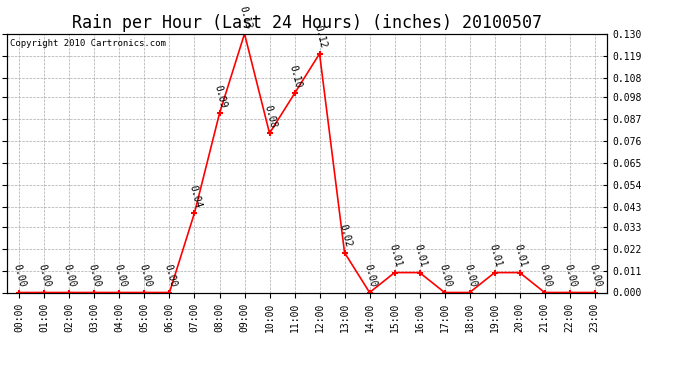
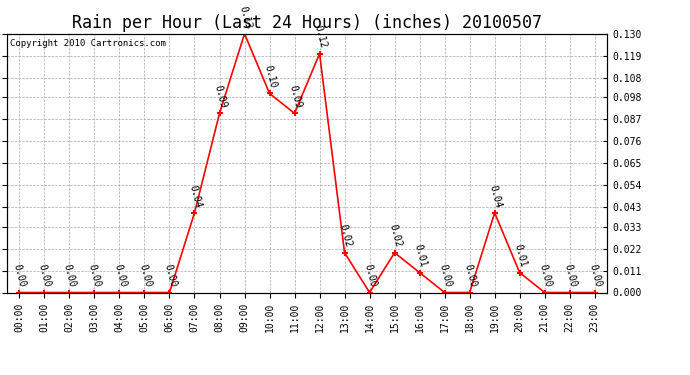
10:00: 0.08 -> 0.10
11:00: 0.10 -> 0.09
15:00: 0.01 -> 0.02
19:00: 0.01 -> 0.04
